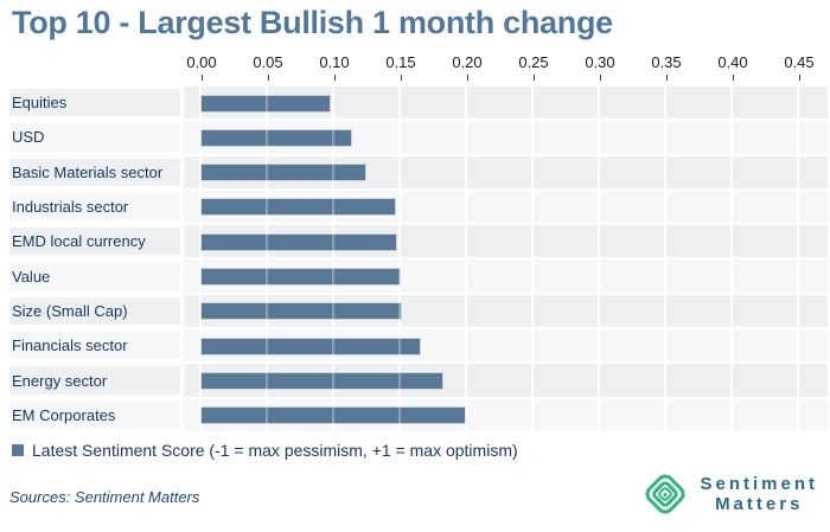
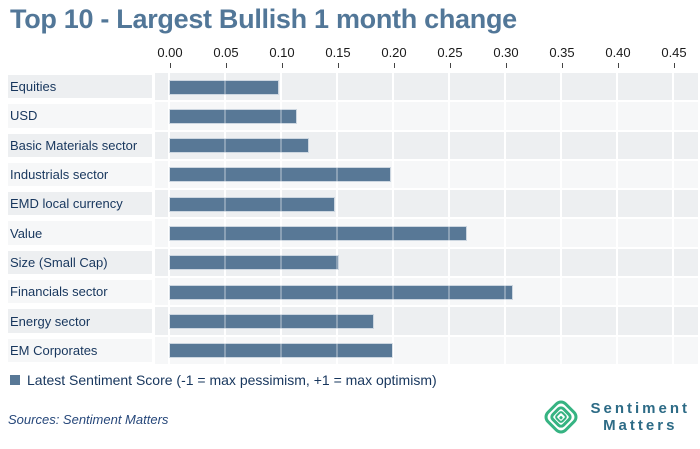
Industrials sector: 0.147 -> 0.198
Value: 0.151 -> 0.266
Financials sector: 0.166 -> 0.307
